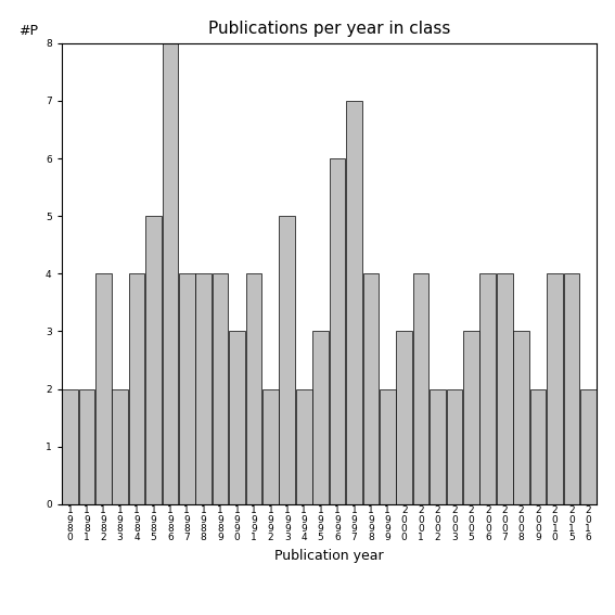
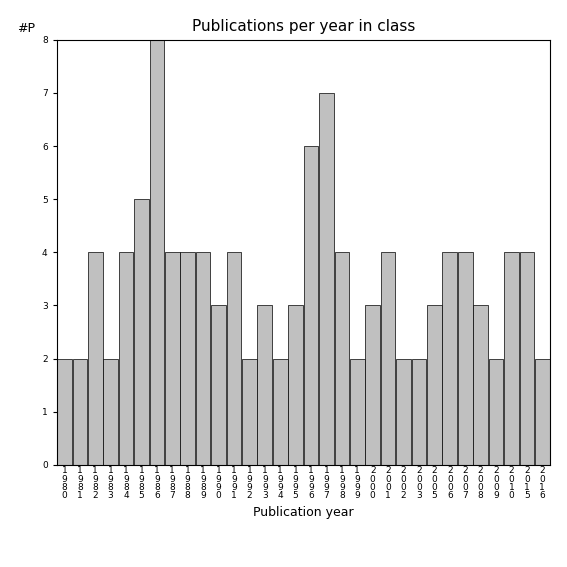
1 9 9 3: 5 -> 3
